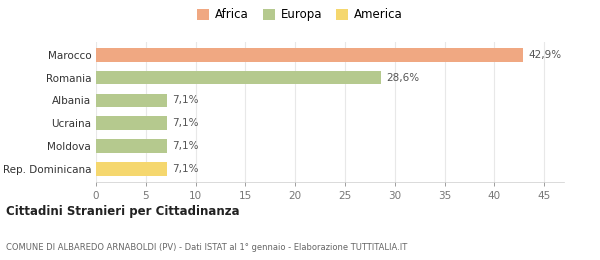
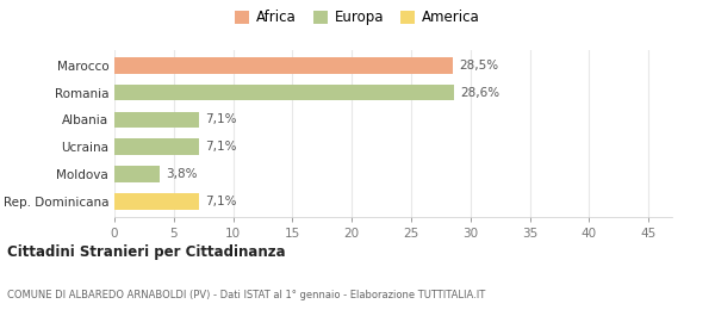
Marocco: 42,9% -> 28,5%
Moldova: 7,1% -> 3,8%
